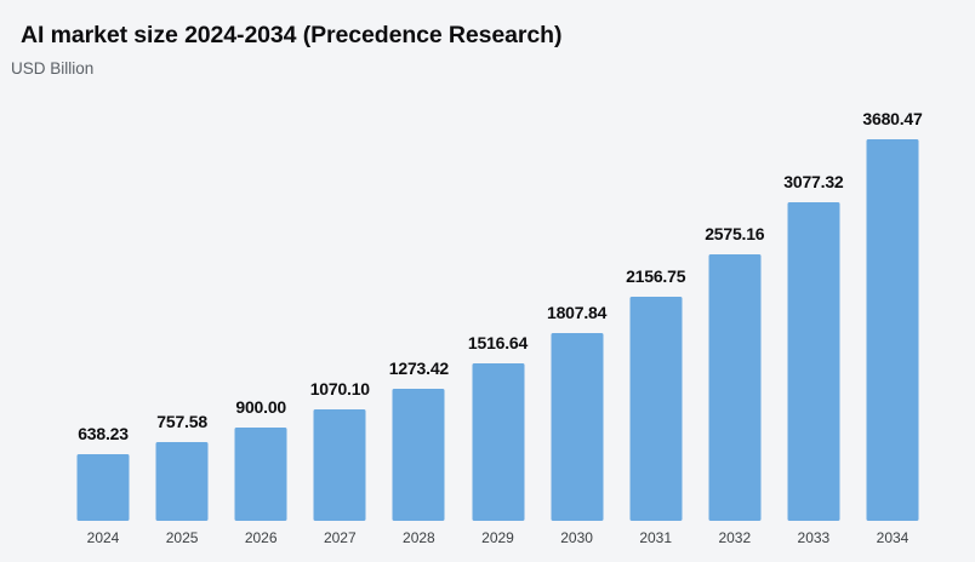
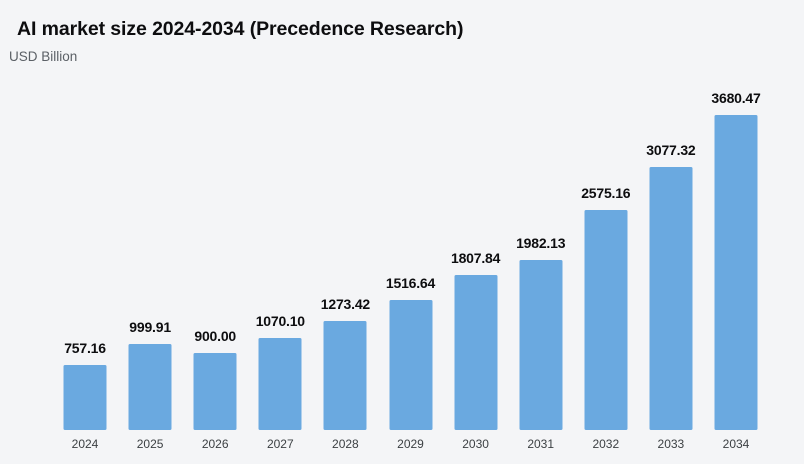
2024: 638.23 -> 757.16
2025: 757.58 -> 999.91
2031: 2156.75 -> 1982.13
